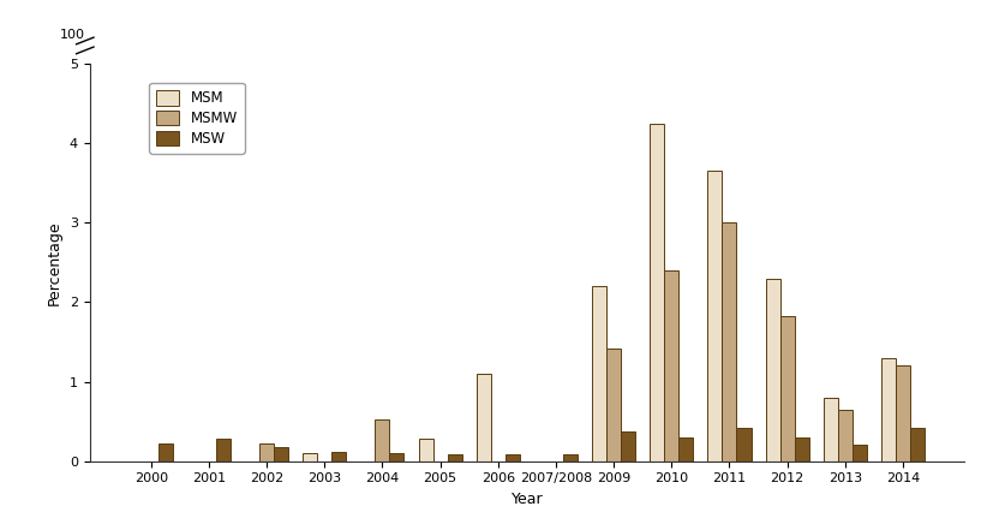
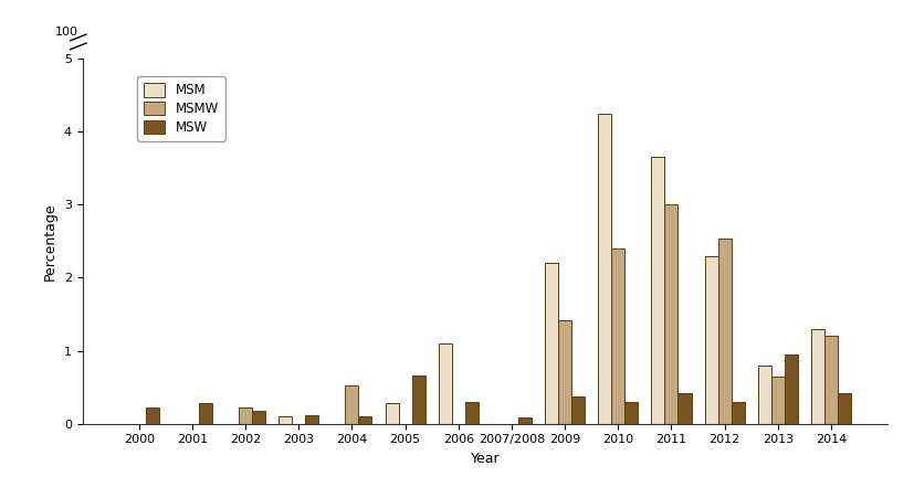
MSW/2005: 0.08 -> 0.66
MSW/2006: 0.08 -> 0.30
MSMW/2012: 1.82 -> 2.54
MSW/2013: 0.20 -> 0.94
